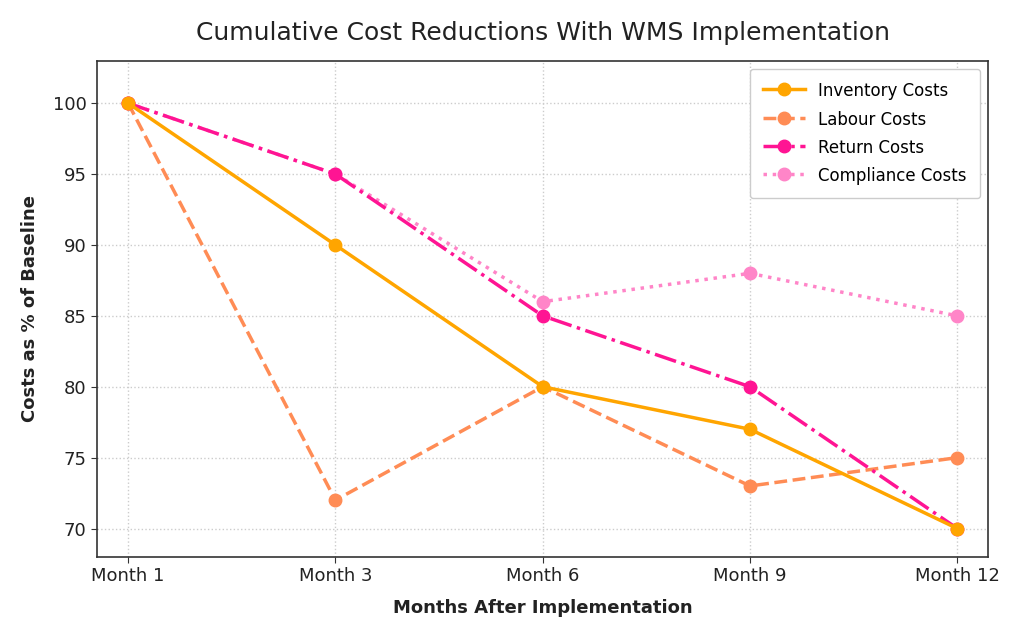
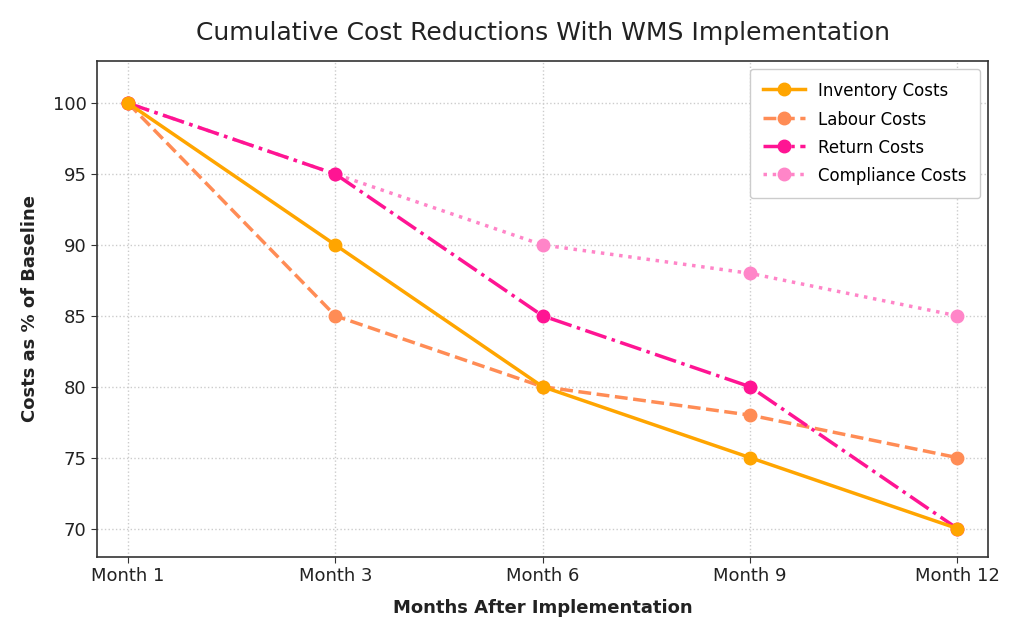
Labour Costs/Month 3: 72 -> 85
Compliance Costs/Month 6: 86 -> 90
Inventory Costs/Month 9: 77 -> 75
Labour Costs/Month 9: 73 -> 78
